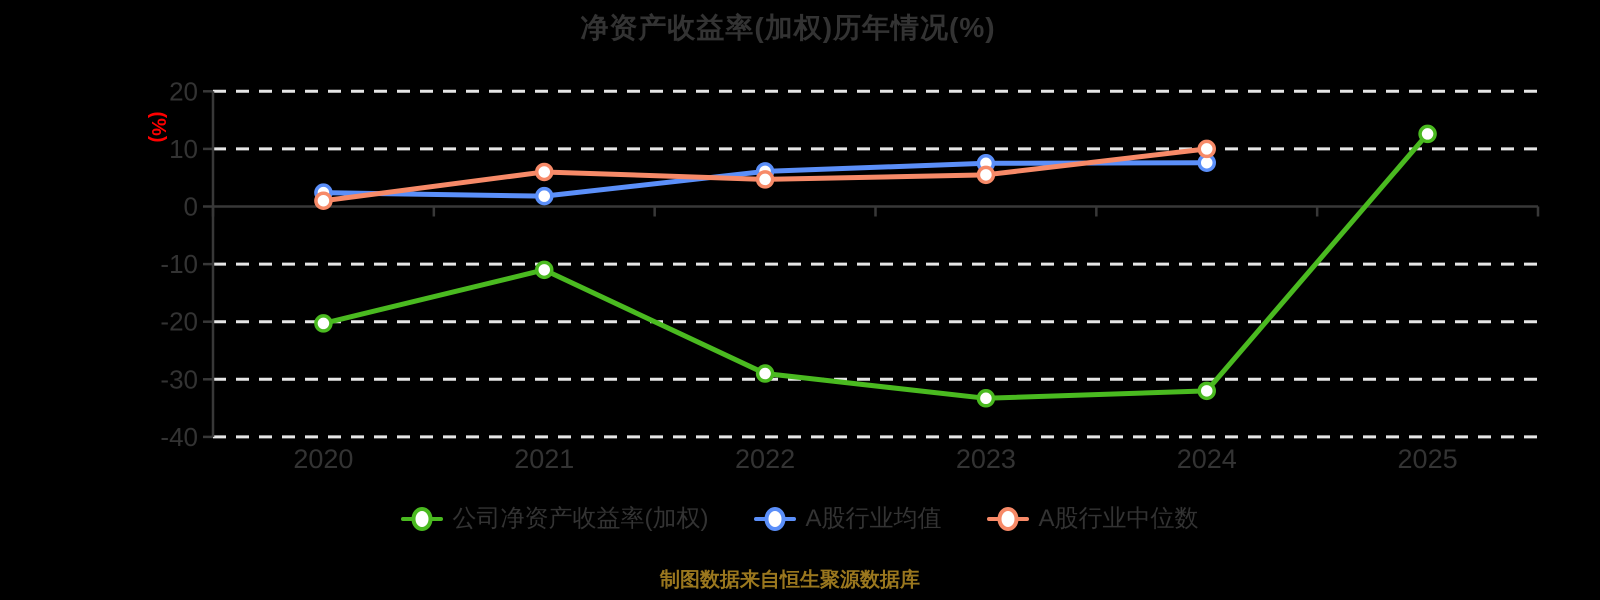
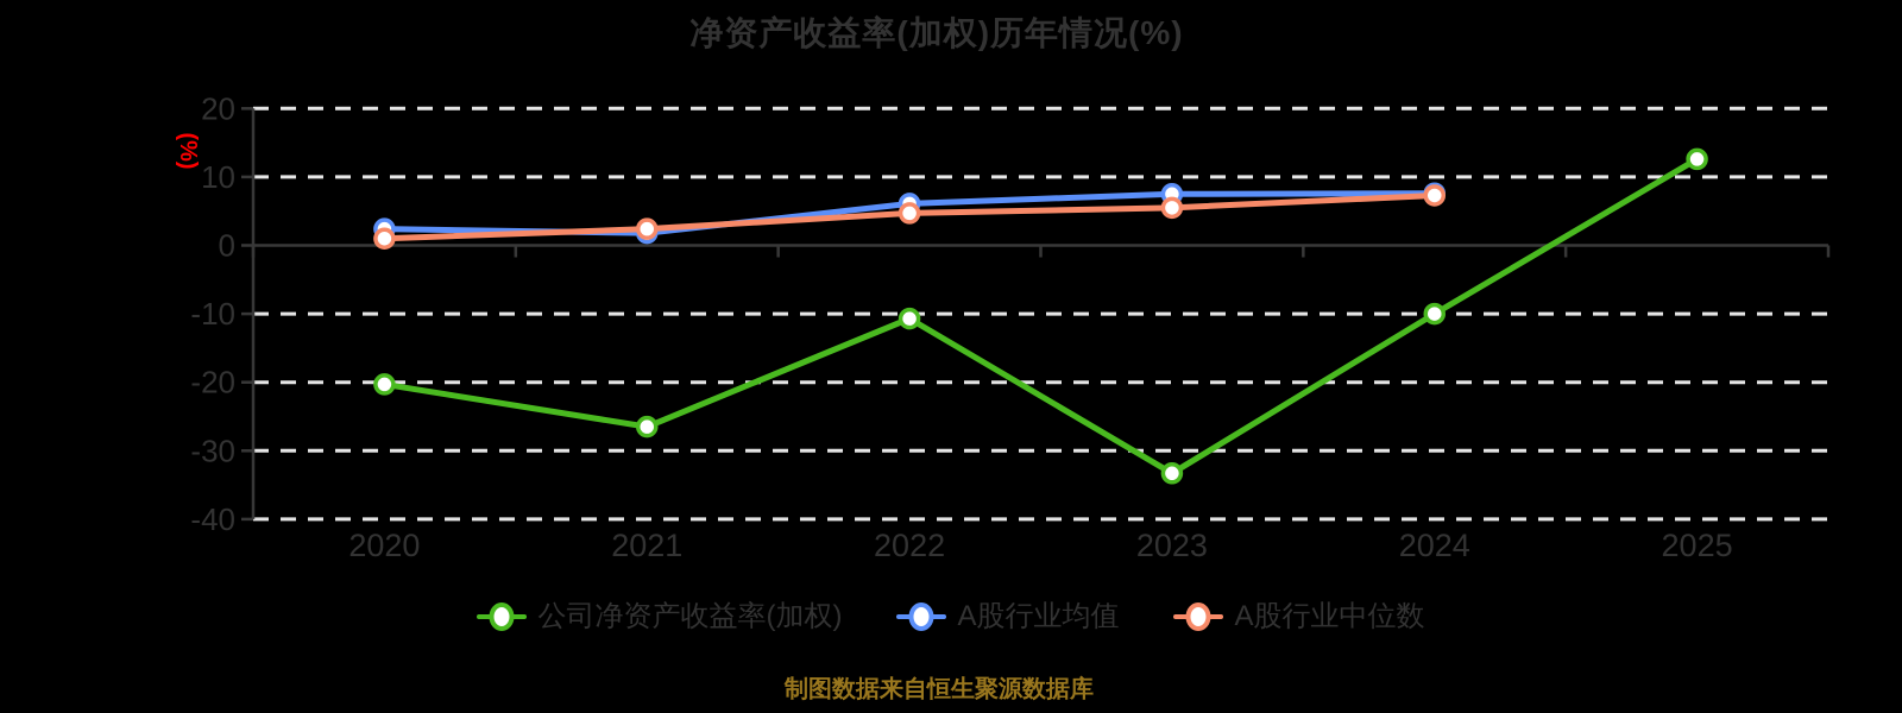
公司净资产收益率(加权)/2021: -11 -> -26
A股行业中位数/2021: 6 -> 2
公司净资产收益率(加权)/2022: -29 -> -11
公司净资产收益率(加权)/2024: -32 -> -10
A股行业中位数/2024: 10 -> 7
